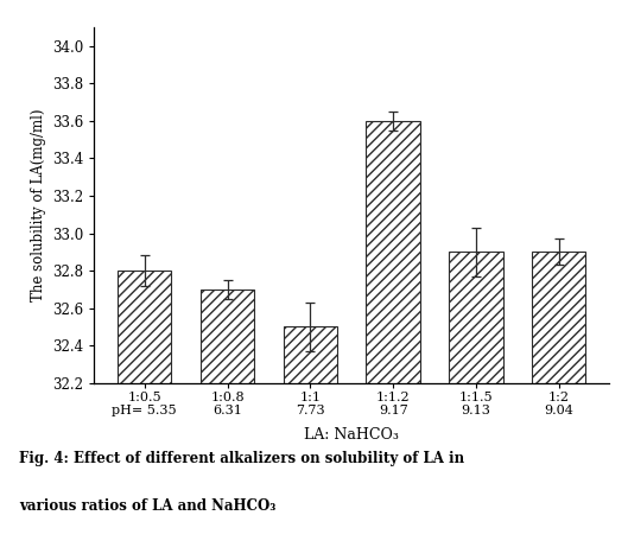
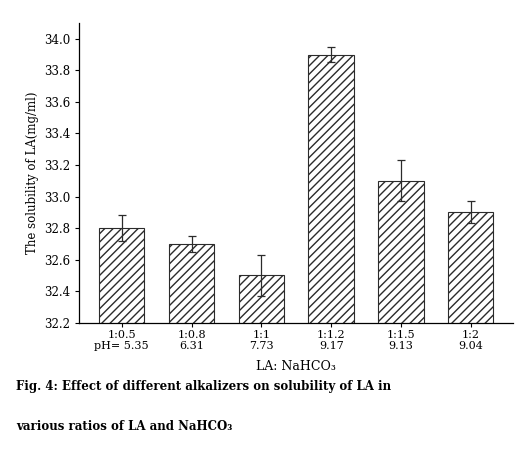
1:1.2 9.17: 33.6 -> 33.9
1:1.5 9.13: 32.9 -> 33.1
